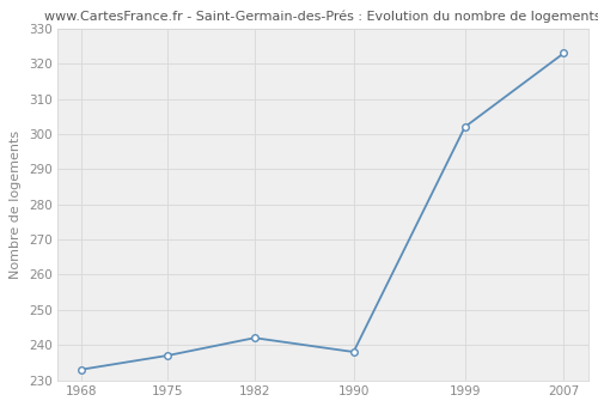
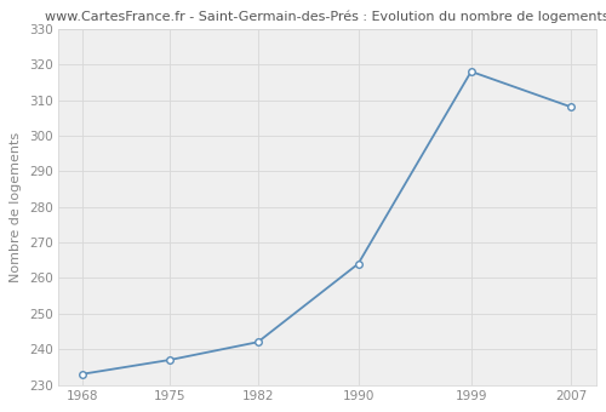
1990: 238 -> 264
1999: 302 -> 318
2007: 323 -> 308
